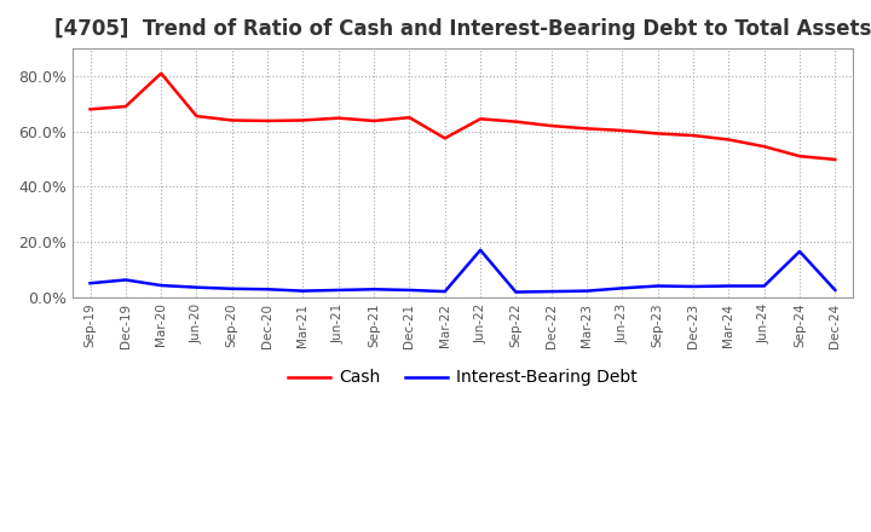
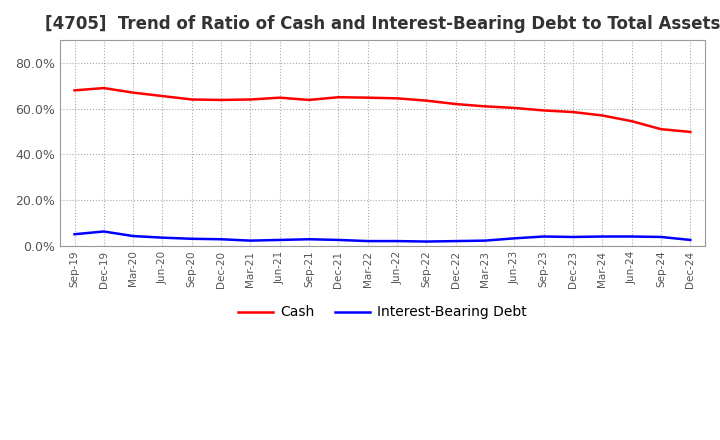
Cash/Mar-20: 81.0% -> 67.0%
Cash/Mar-22: 57.5% -> 64.8%
Interest-Bearing Debt/Jun-22: 17.0% -> 2.0%
Interest-Bearing Debt/Sep-24: 16.5% -> 3.8%
